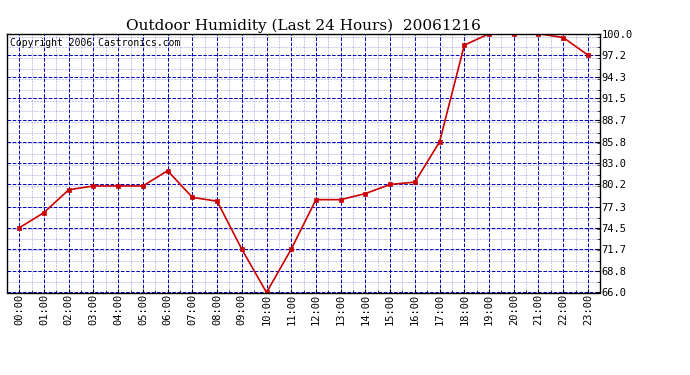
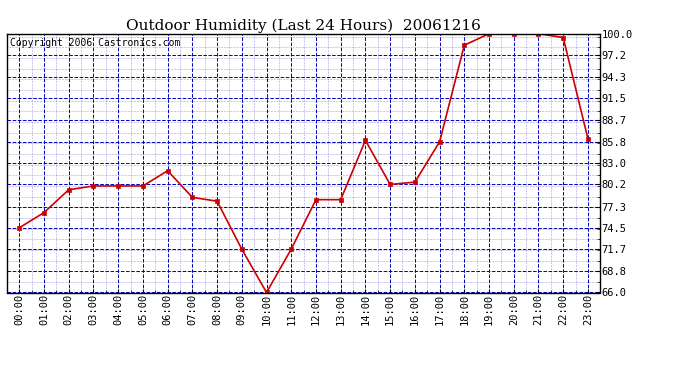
14:00: 79.0 -> 86.0
23:00: 97.2 -> 86.2
